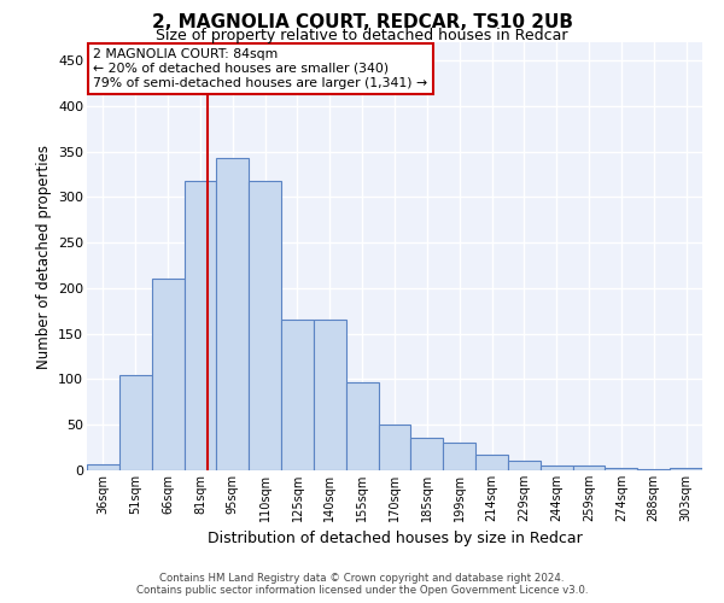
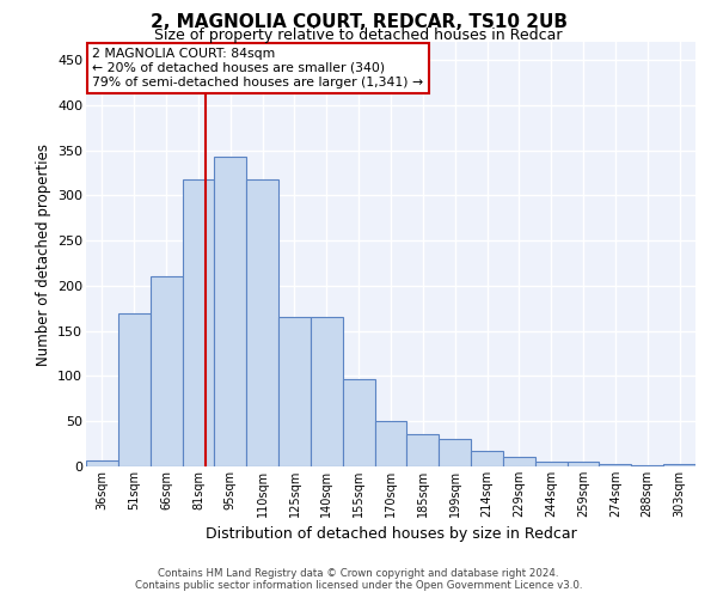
51sqm: 105 -> 170
